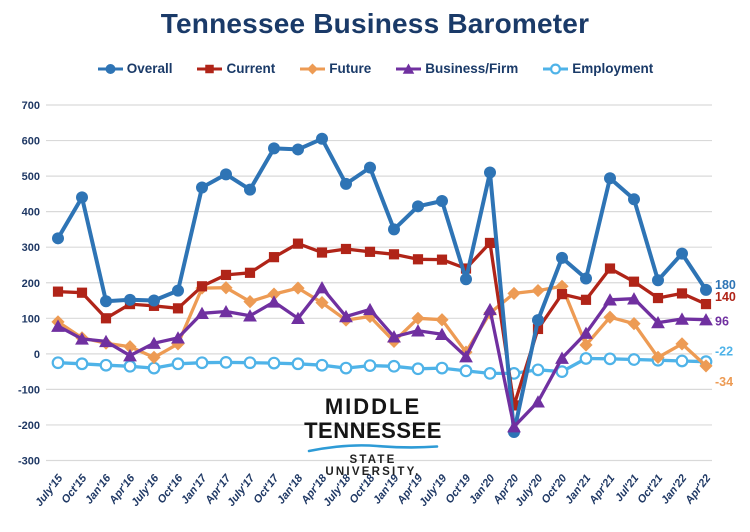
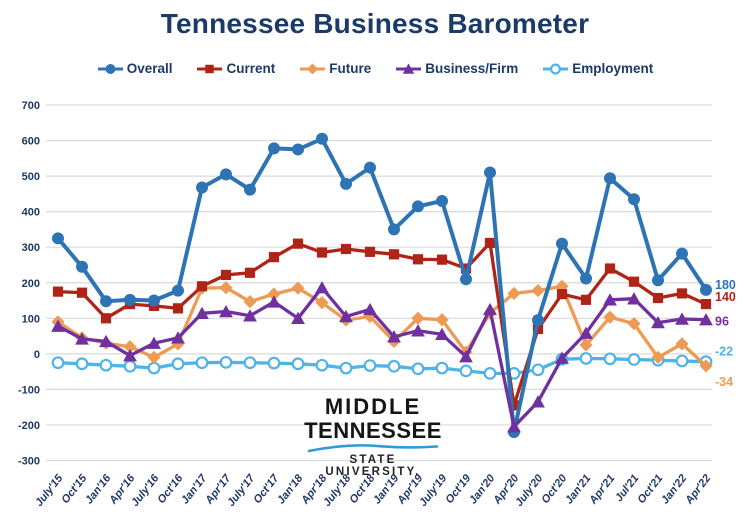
Overall/Oct'15: 440 -> 240
Overall/Oct'20: 270 -> 310
Employment/Oct'20: -50 -> -20
